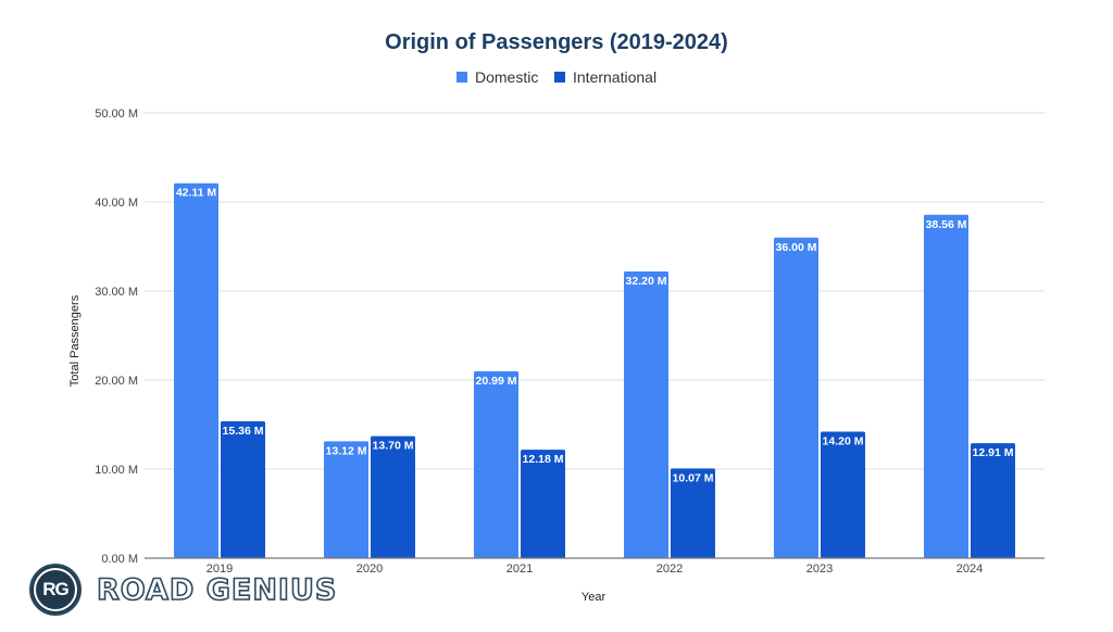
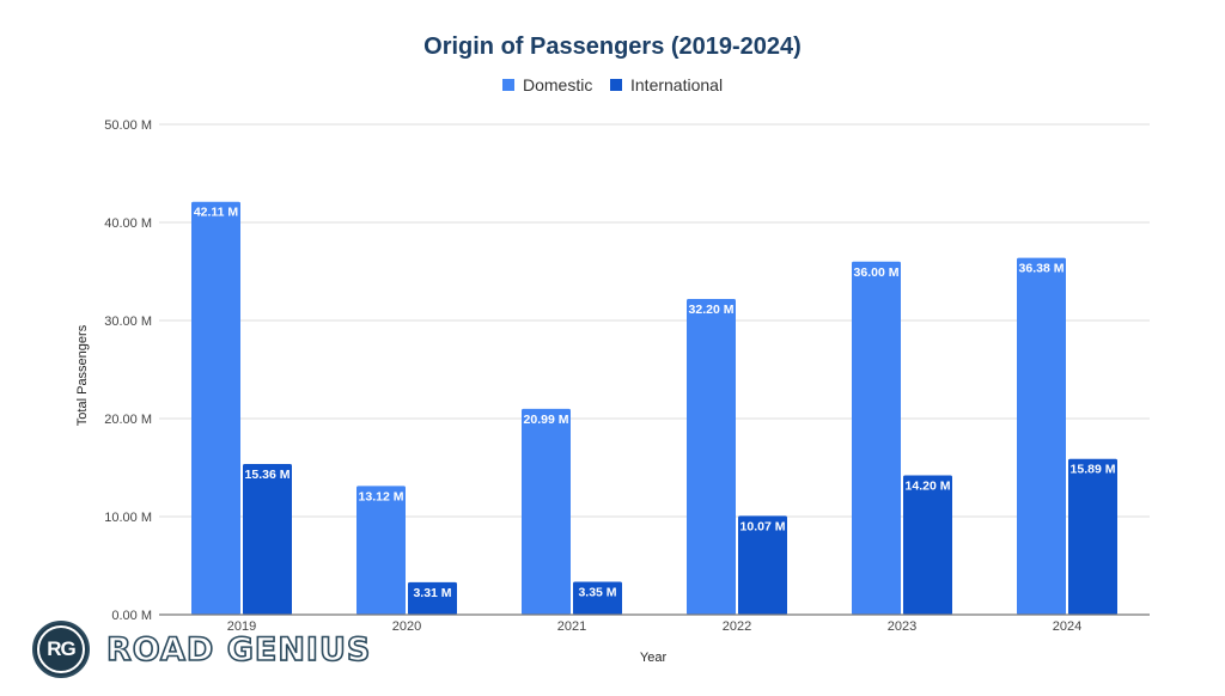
International/2020: 13.70 -> 3.31
International/2021: 12.18 -> 3.35
Domestic/2024: 38.56 -> 36.38
International/2024: 12.91 -> 15.89
